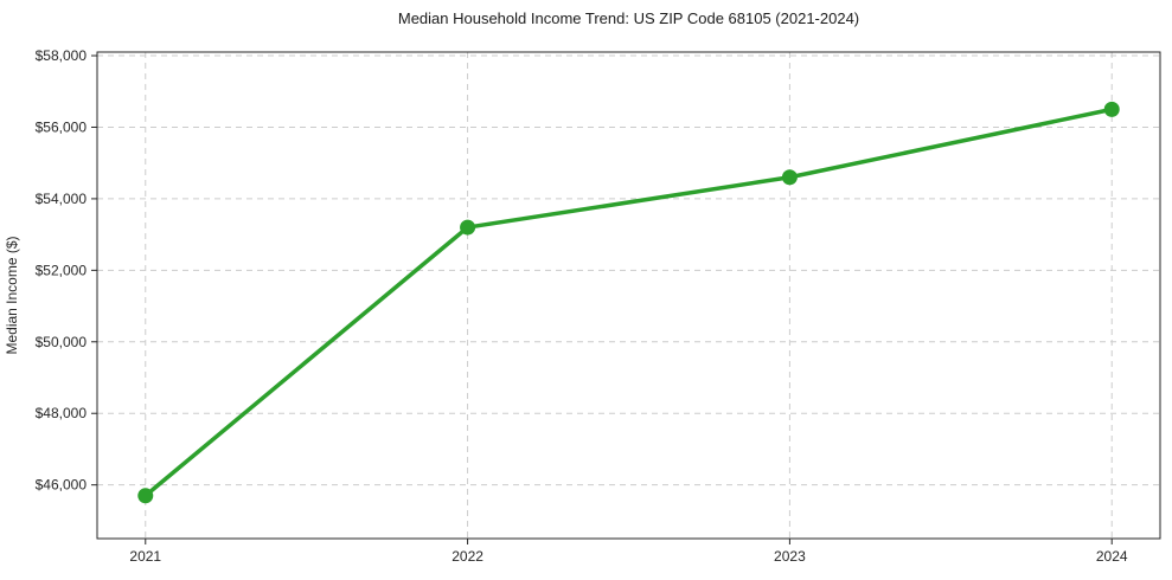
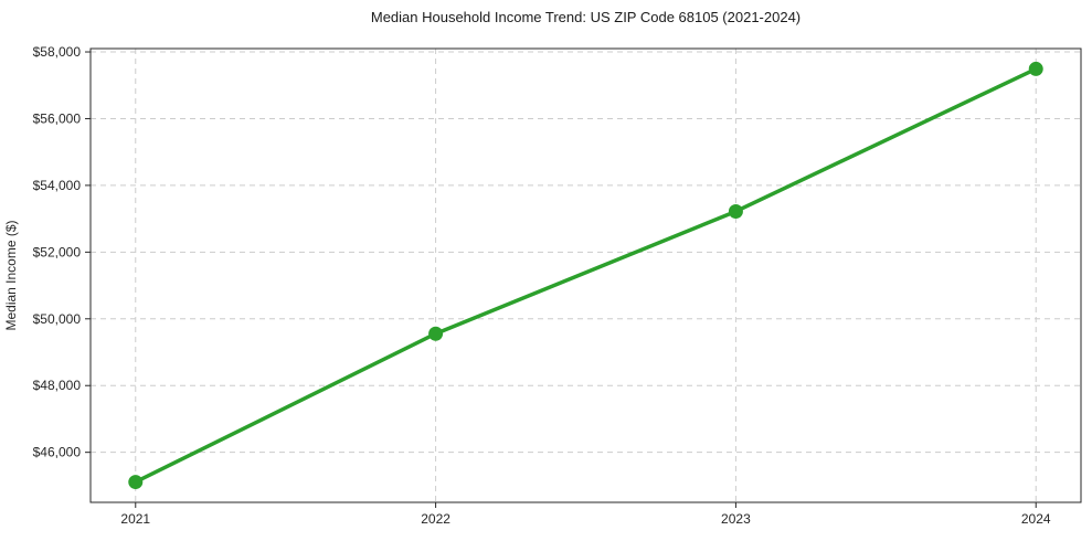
2021: $45700 -> $45100
2022: $53200 -> $49600
2023: $54600 -> $53200
2024: $56500 -> $57500
